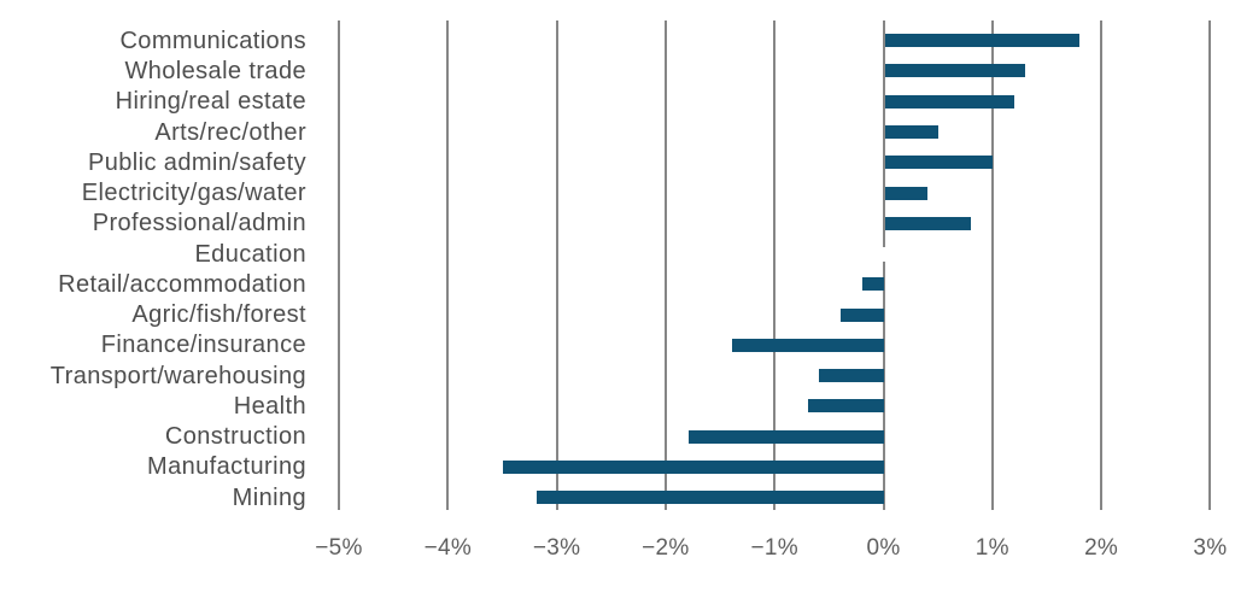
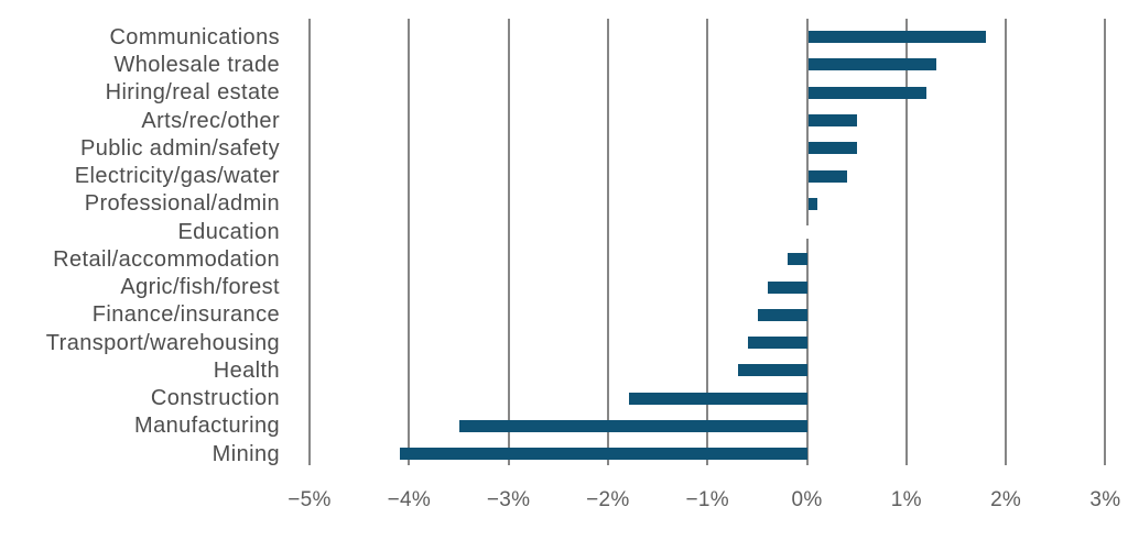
Public admin/safety: 1.0% -> 0.5%
Professional/admin: 0.8% -> 0.1%
Finance/insurance: -1.4% -> -0.5%
Mining: -3.2% -> -4.1%
